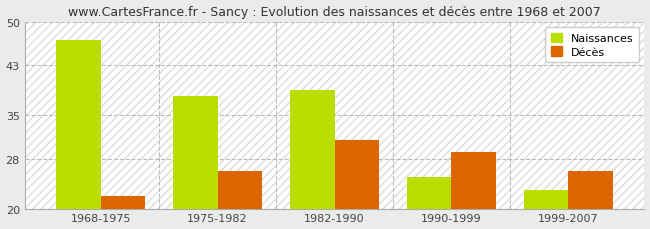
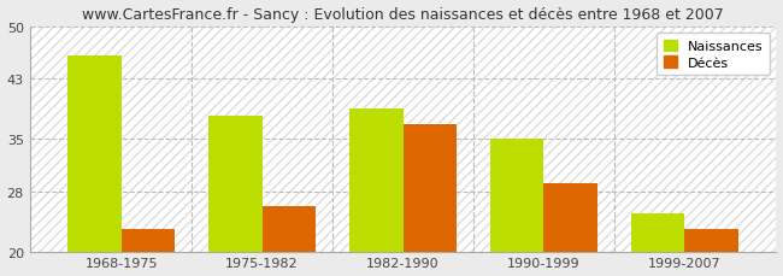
Naissances/1968-1975: 47 -> 46
Décès/1968-1975: 22 -> 23
Décès/1982-1990: 31 -> 37
Naissances/1990-1999: 25 -> 35
Naissances/1999-2007: 23 -> 25
Décès/1999-2007: 26 -> 23
